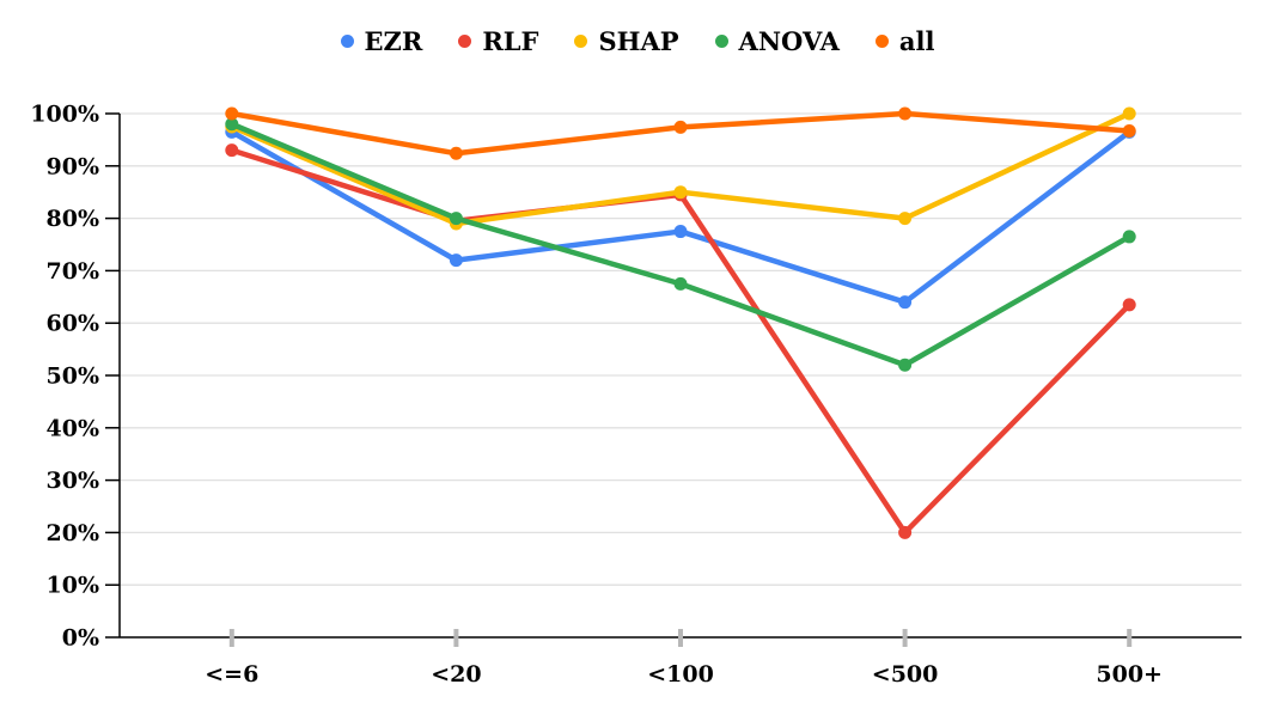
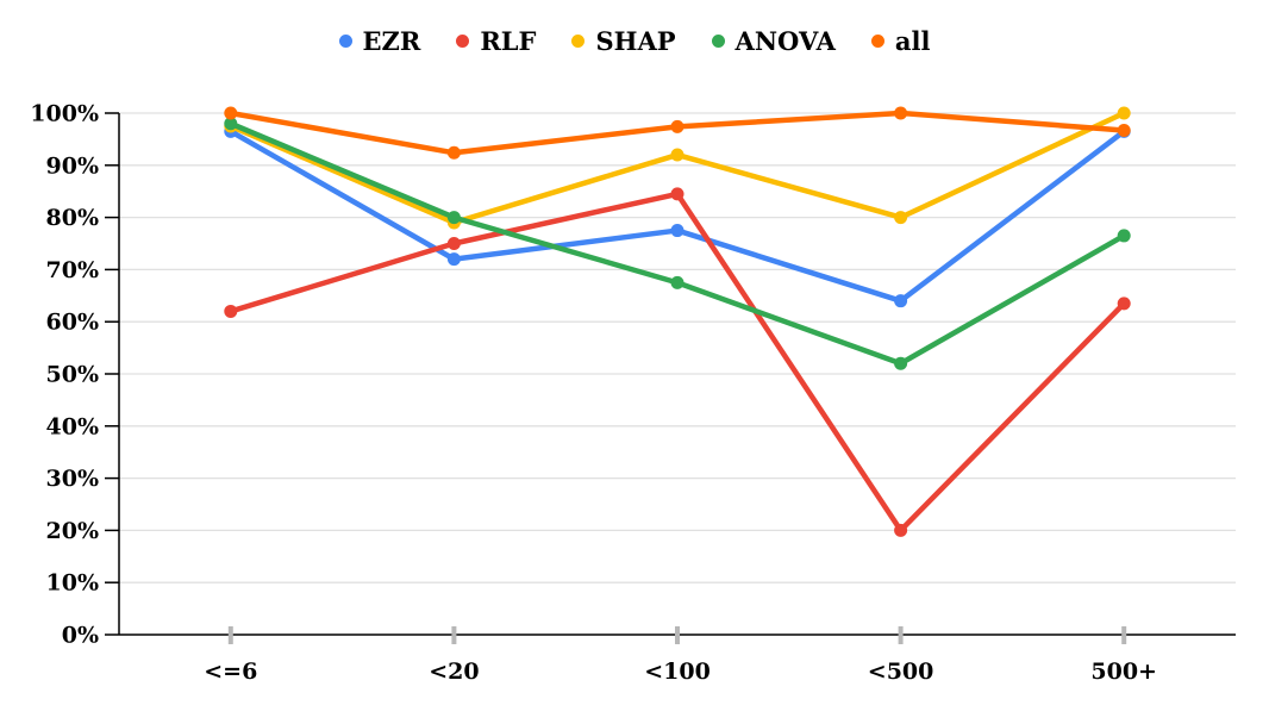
RLF/<=6: 93% -> 62%
RLF/<20: 80% -> 75%
SHAP/<100: 85% -> 92%
